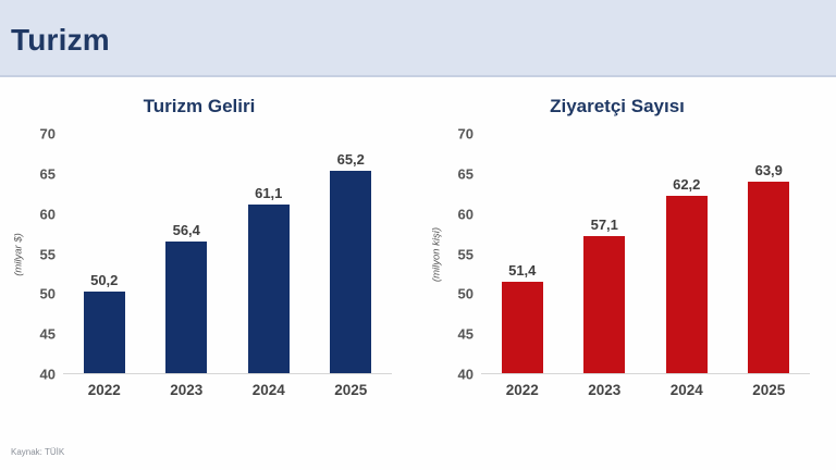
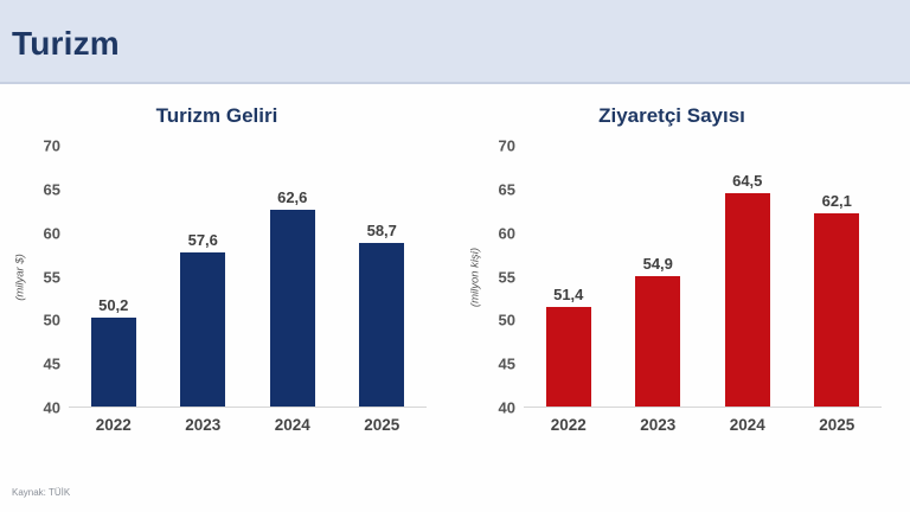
Turizm Geliri/2023: 56,4 -> 57,6
Turizm Geliri/2024: 61,1 -> 62,6
Turizm Geliri/2025: 65,2 -> 58,7
Ziyaretçi Sayısı/2023: 57,1 -> 54,9
Ziyaretçi Sayısı/2024: 62,2 -> 64,5
Ziyaretçi Sayısı/2025: 63,9 -> 62,1
